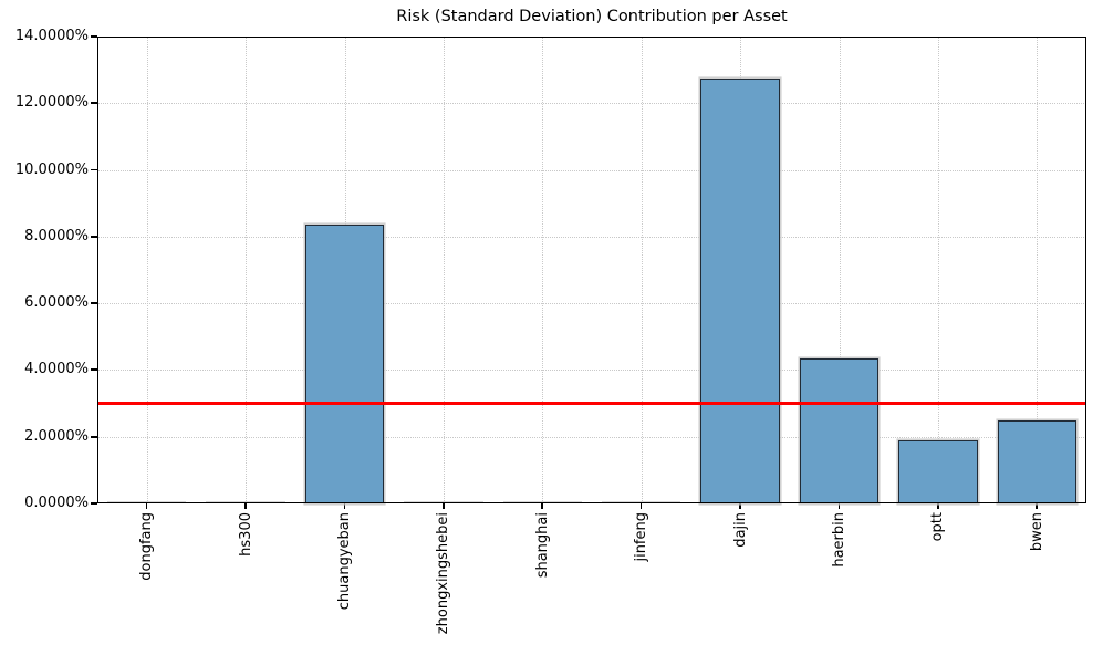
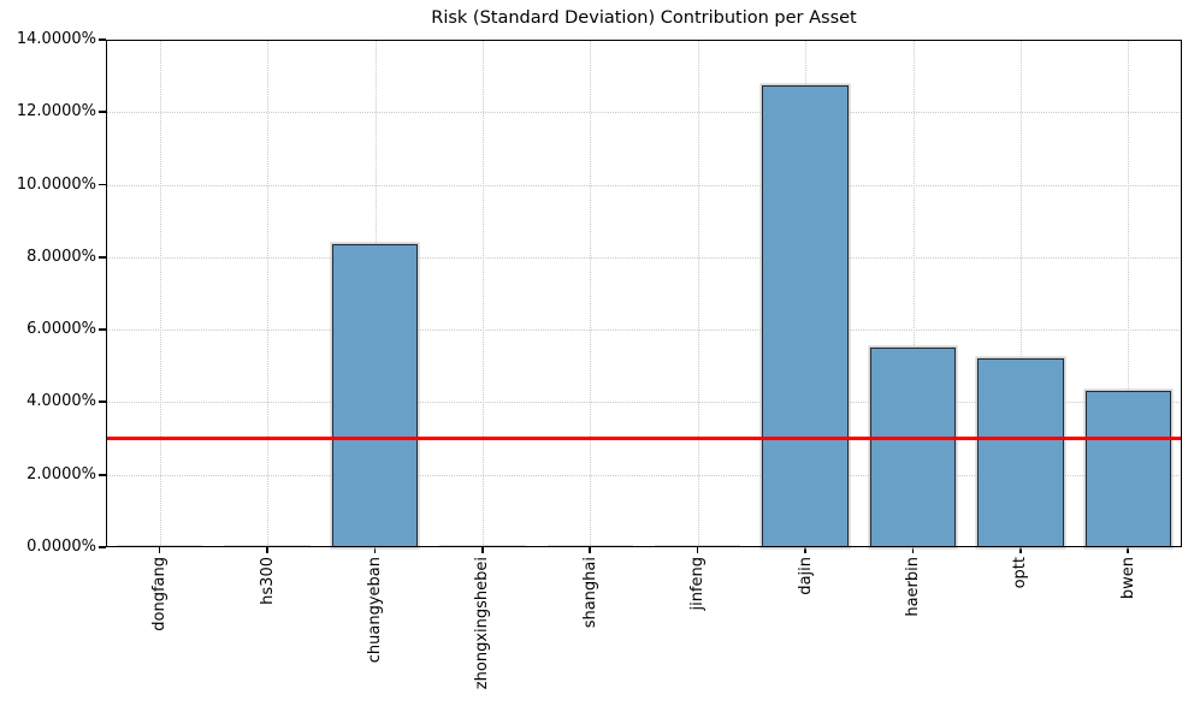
haerbin: 4.3% -> 5.5%
optt: 1.9% -> 5.2%
bwen: 2.5% -> 4.3%
